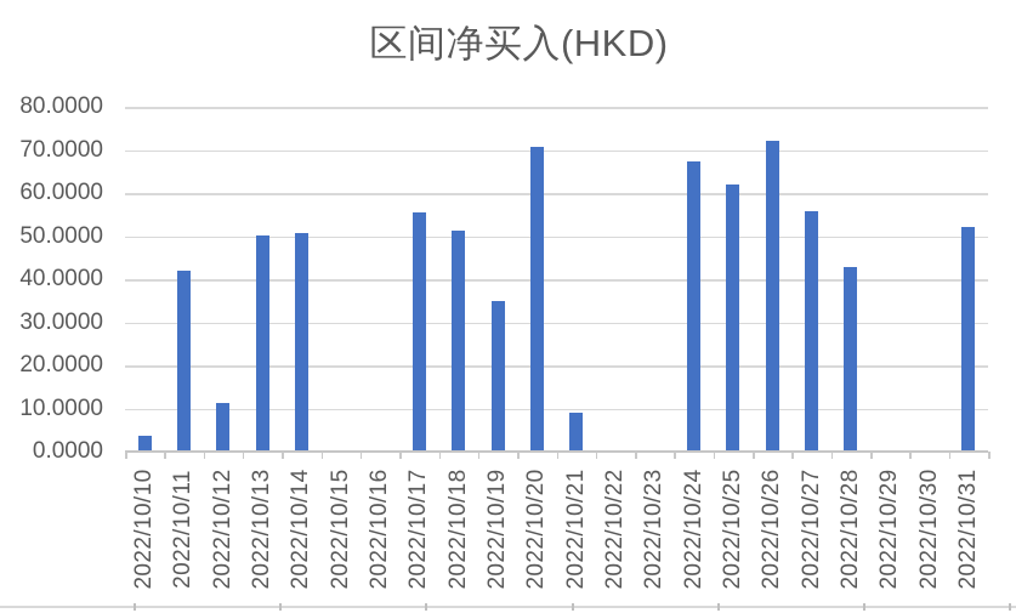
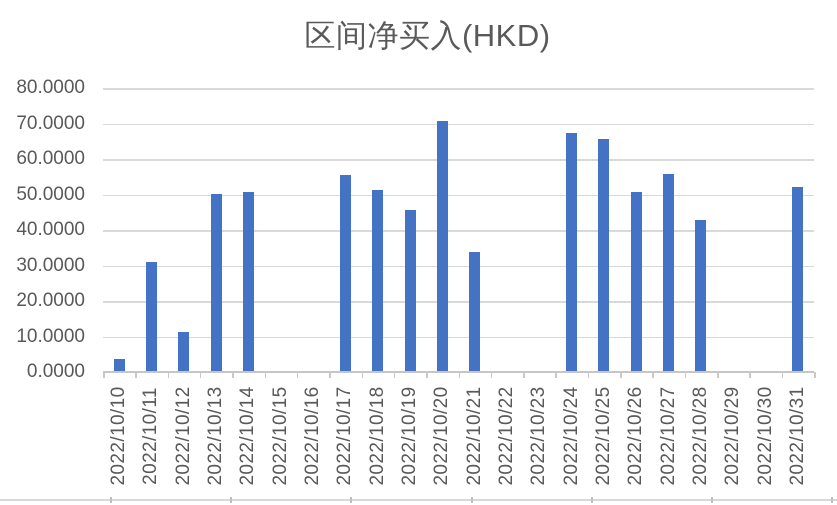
2022/10/11: 42 -> 31
2022/10/19: 35 -> 46
2022/10/21: 9 -> 34
2022/10/25: 62 -> 66
2022/10/26: 72 -> 51
